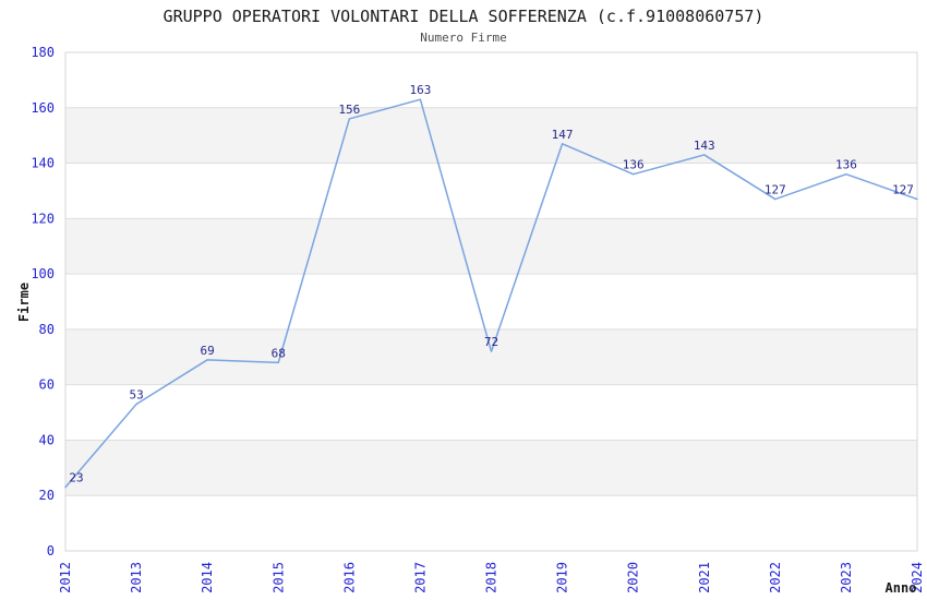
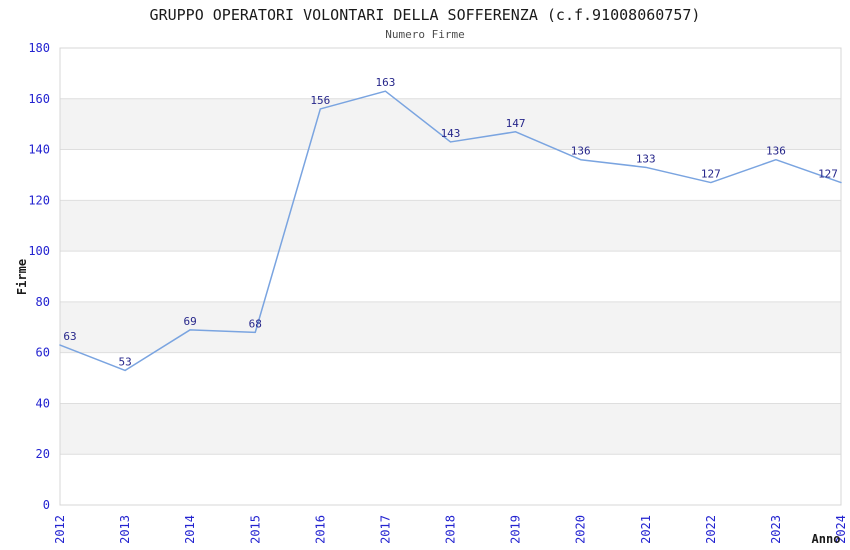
2012: 23 -> 63
2018: 72 -> 143
2021: 143 -> 133
